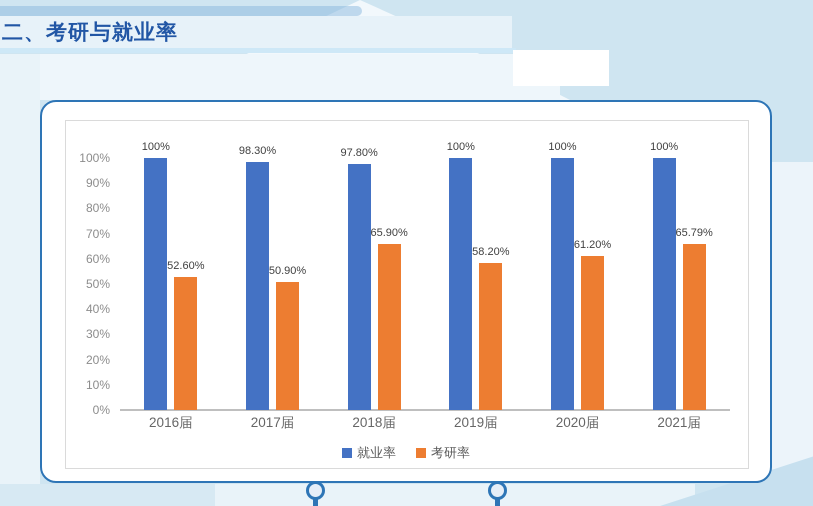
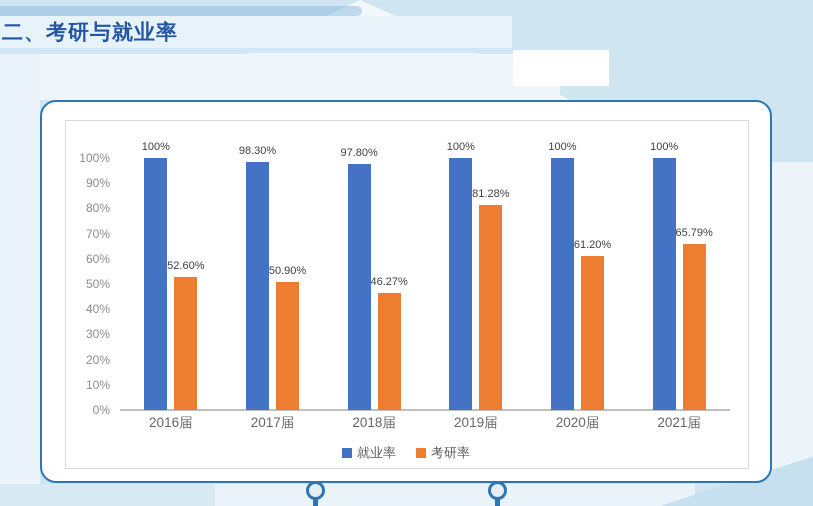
考研率/2018届: 65.90% -> 46.27%
考研率/2019届: 58.20% -> 81.28%
